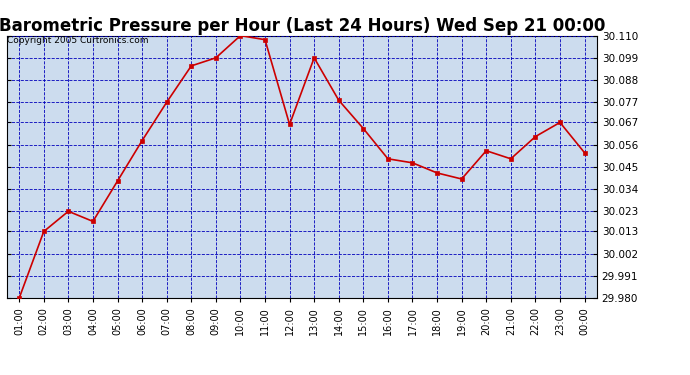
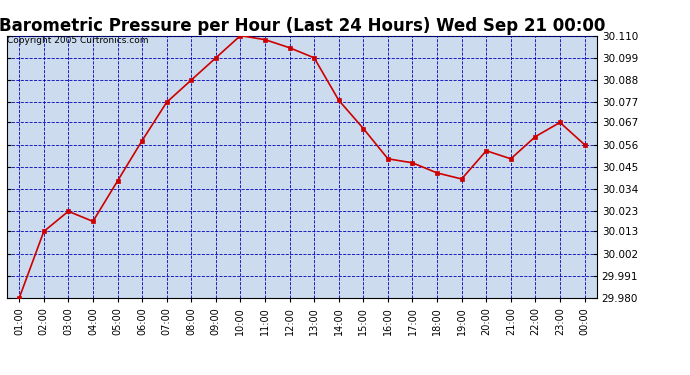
08:00: 30.095 -> 30.088
12:00: 30.066 -> 30.104
00:00: 30.052 -> 30.056
